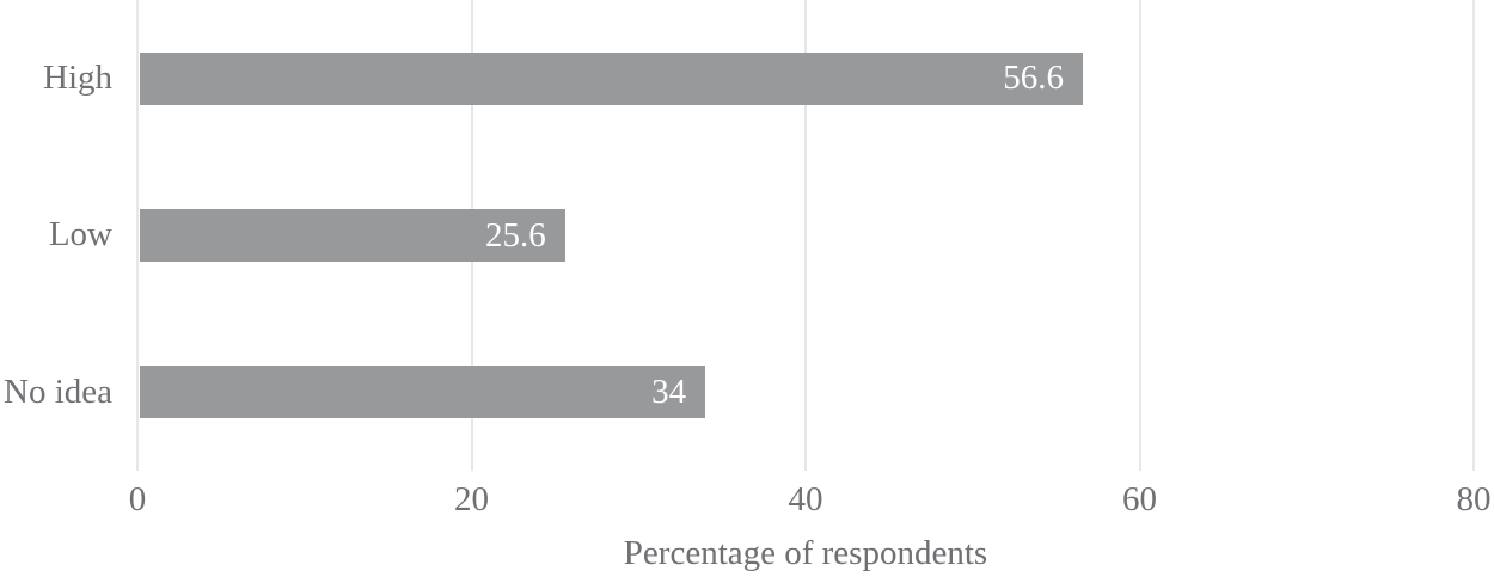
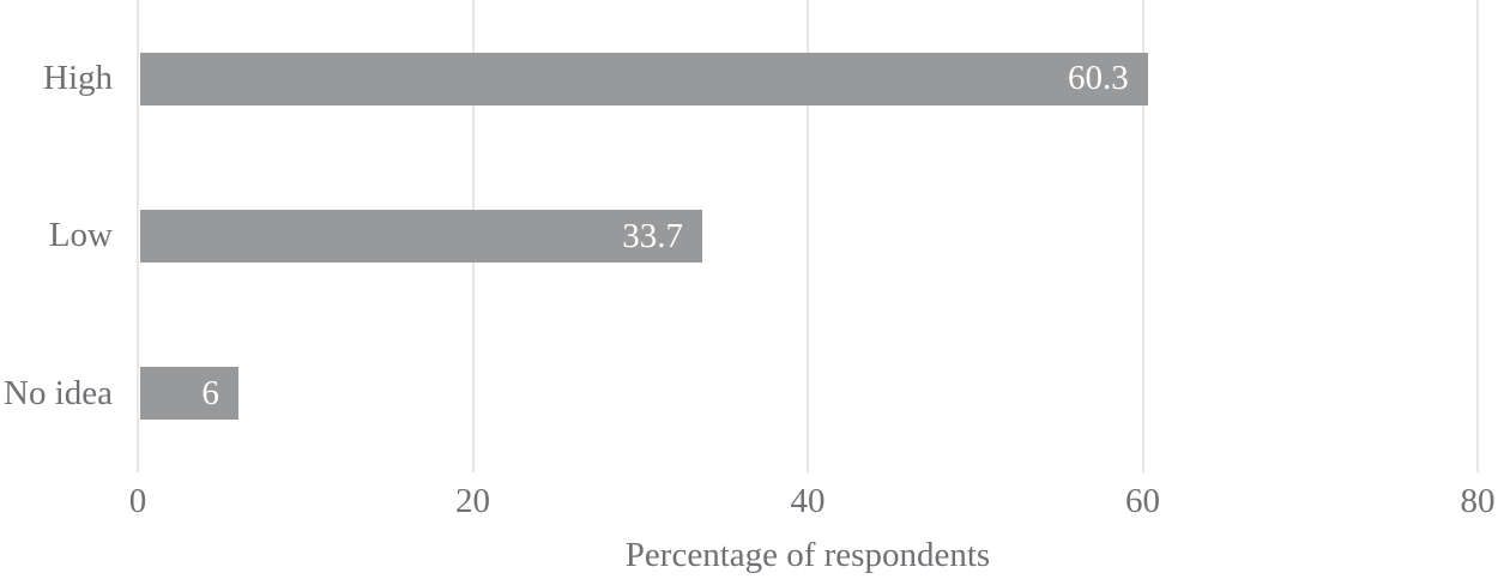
High: 56.6 -> 60.3
Low: 25.6 -> 33.7
No idea: 34 -> 6
